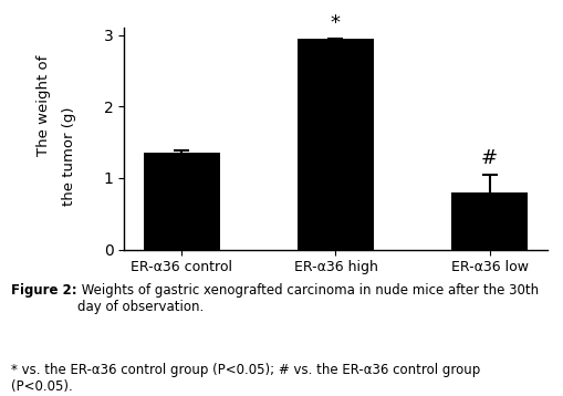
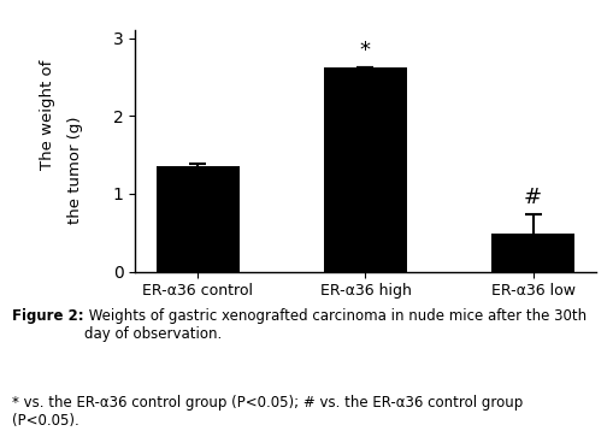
ER-α36 high: 2.94 -> 2.62
ER-α36 low: 0.80 -> 0.48
